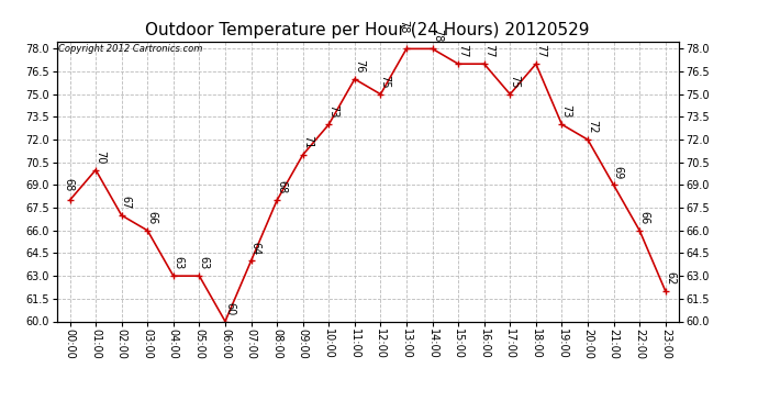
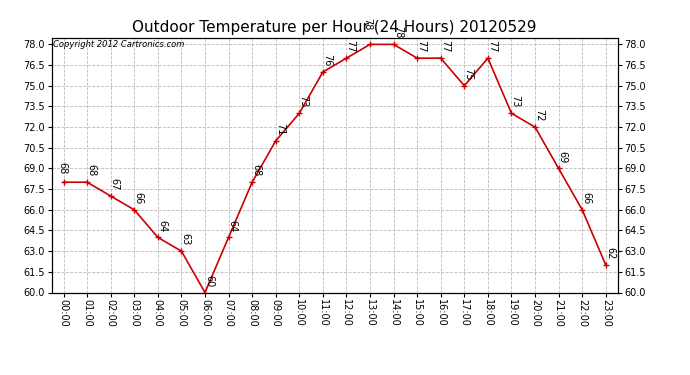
01:00: 70 -> 68
04:00: 63 -> 64
12:00: 75 -> 77
